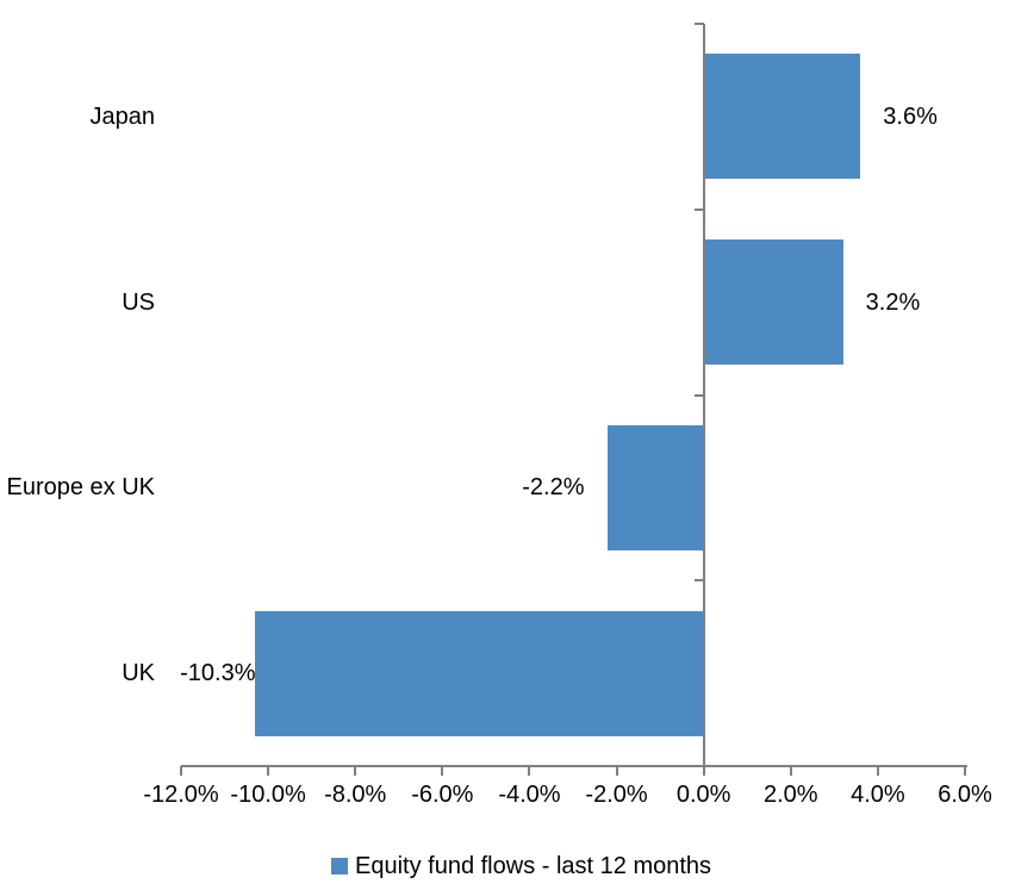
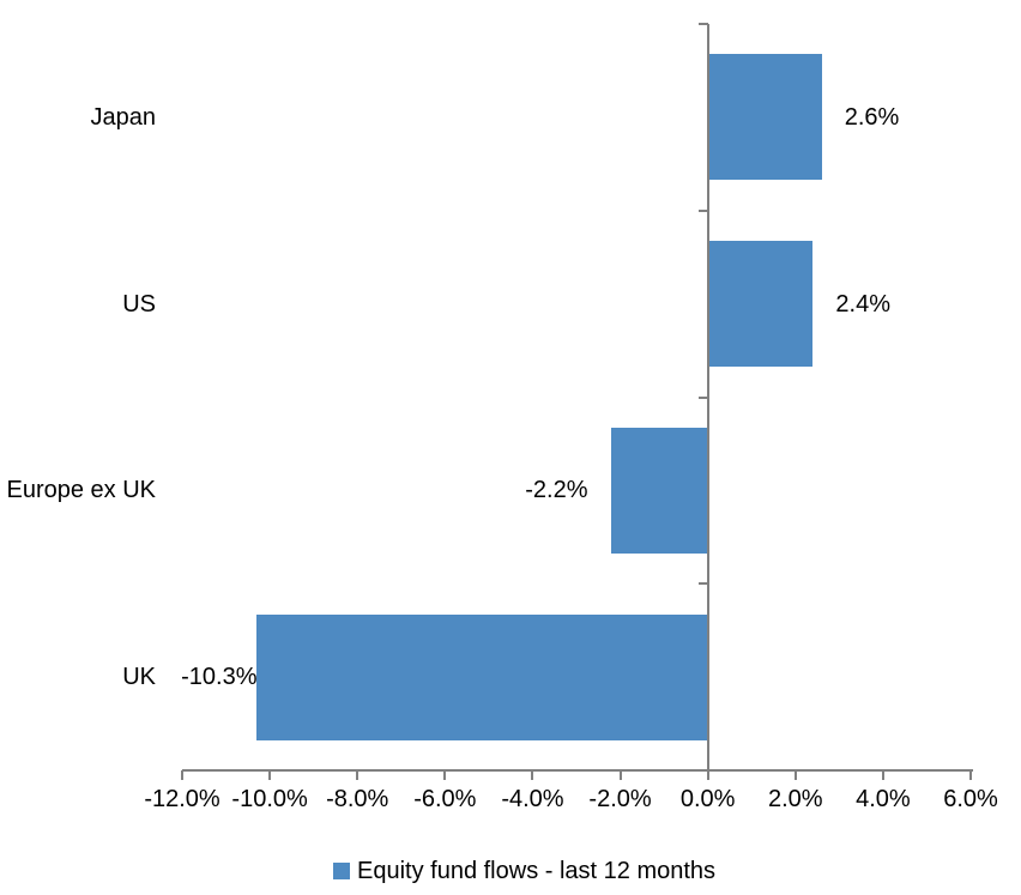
Japan: 3.6% -> 2.6%
US: 3.2% -> 2.4%
